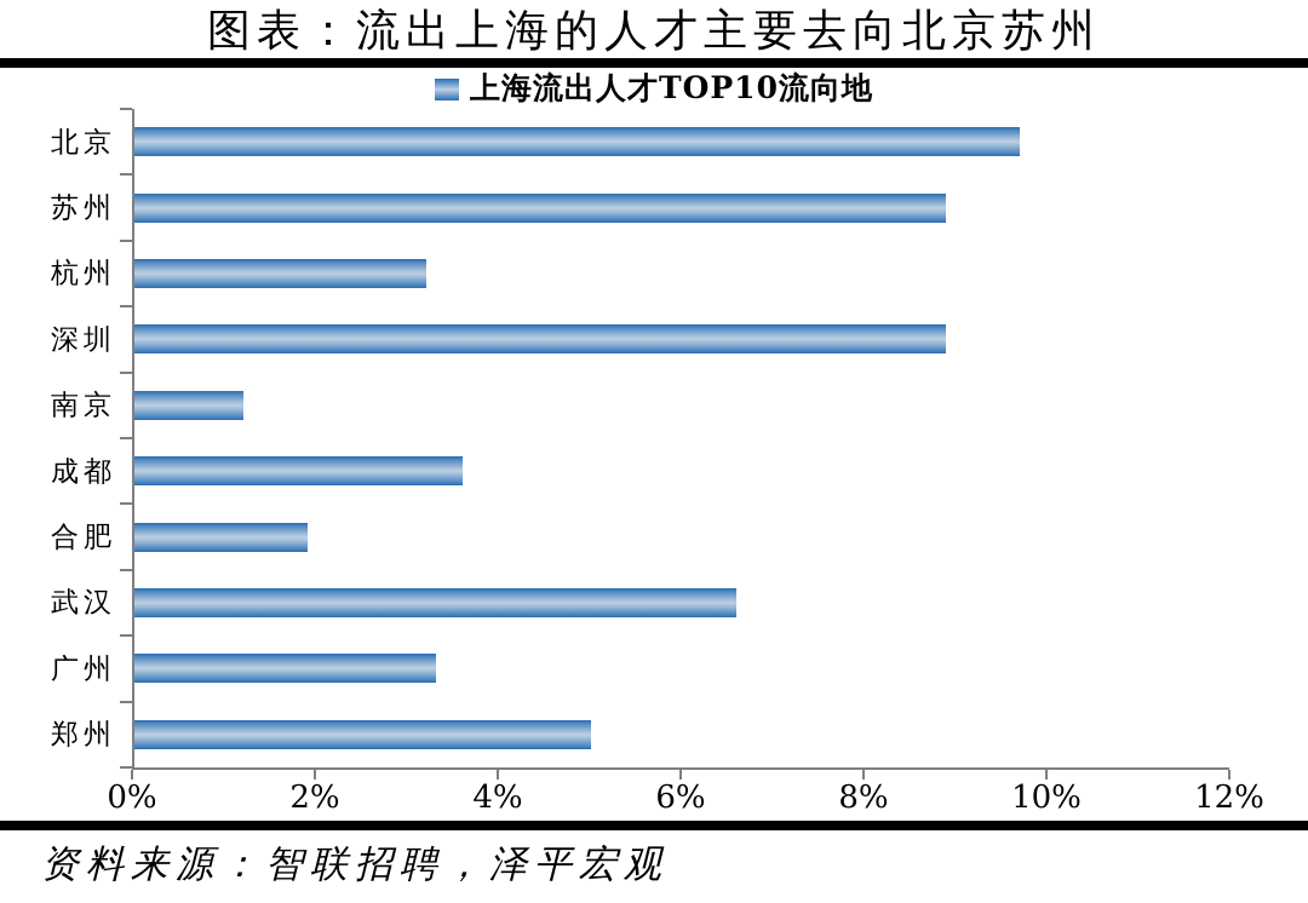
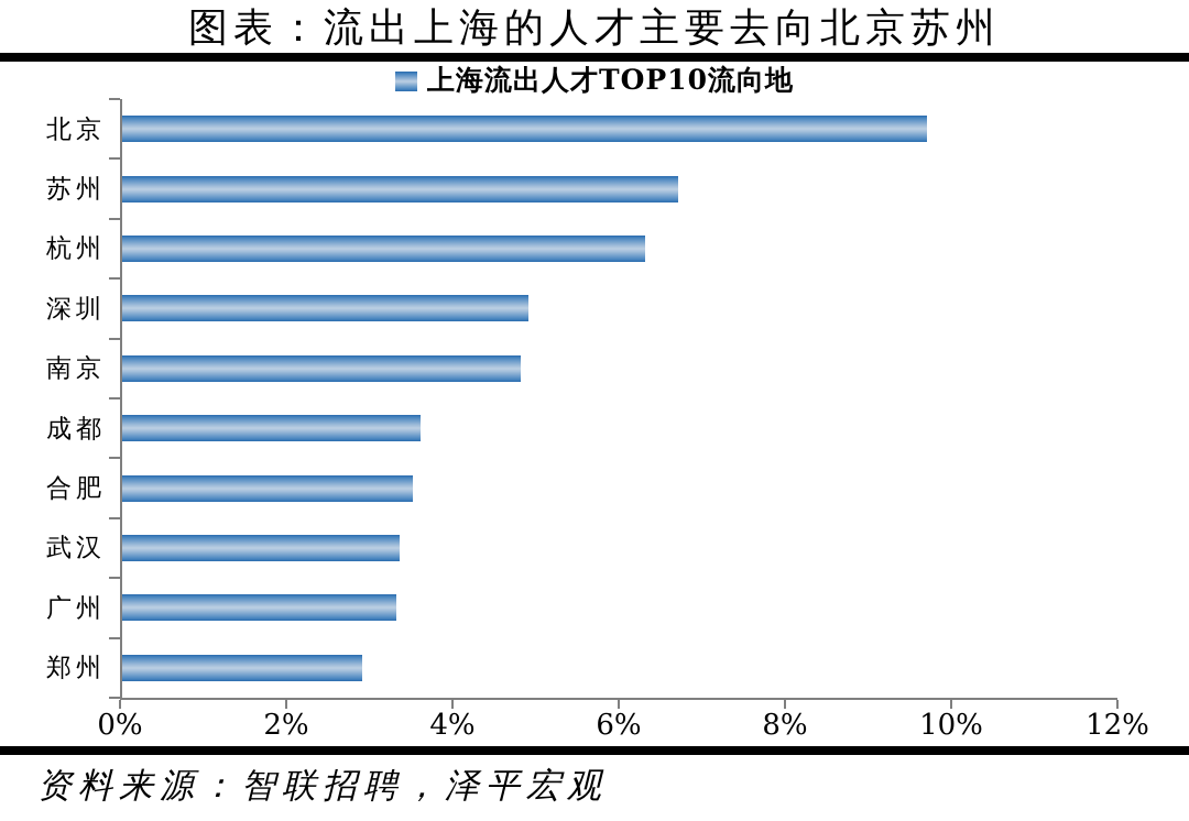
苏州: 8.9% -> 6.7%
杭州: 3.2% -> 6.3%
深圳: 8.9% -> 4.9%
南京: 1.2% -> 4.8%
合肥: 1.9% -> 3.5%
武汉: 6.6% -> 3.4%
郑州: 5.0% -> 2.9%
